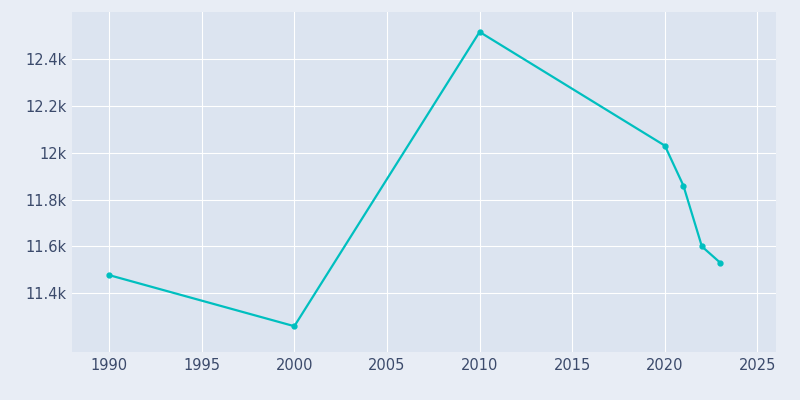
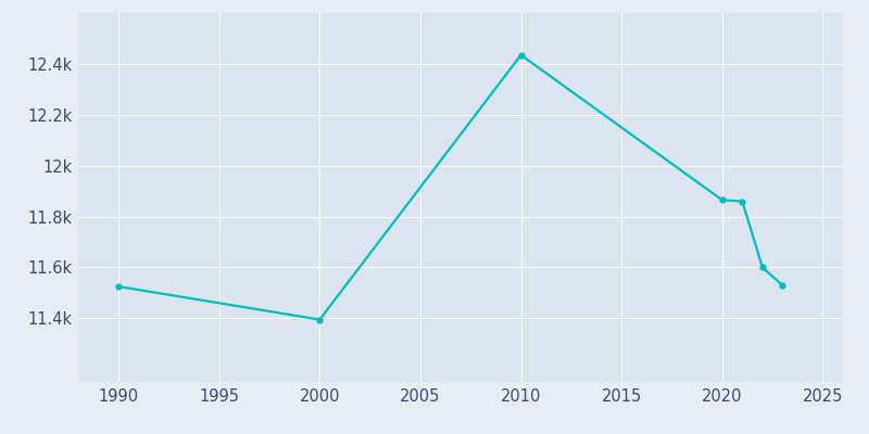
1990: 11.478k -> 11.525k
2000: 11.260k -> 11.395k
2010: 12.515k -> 12.435k
2020: 12.030k -> 11.865k
